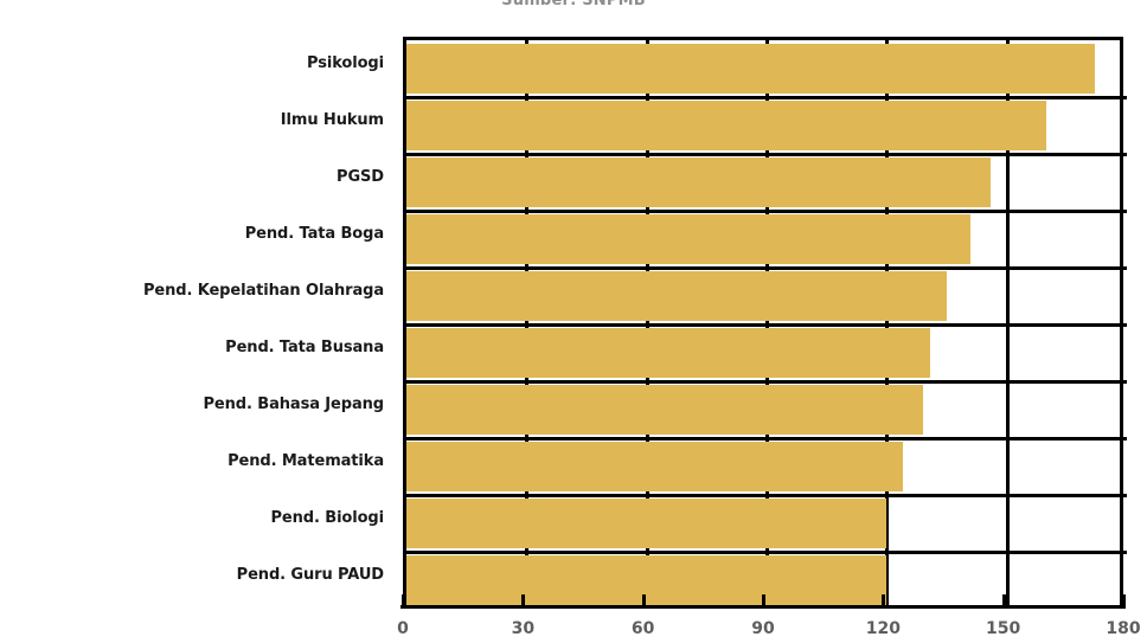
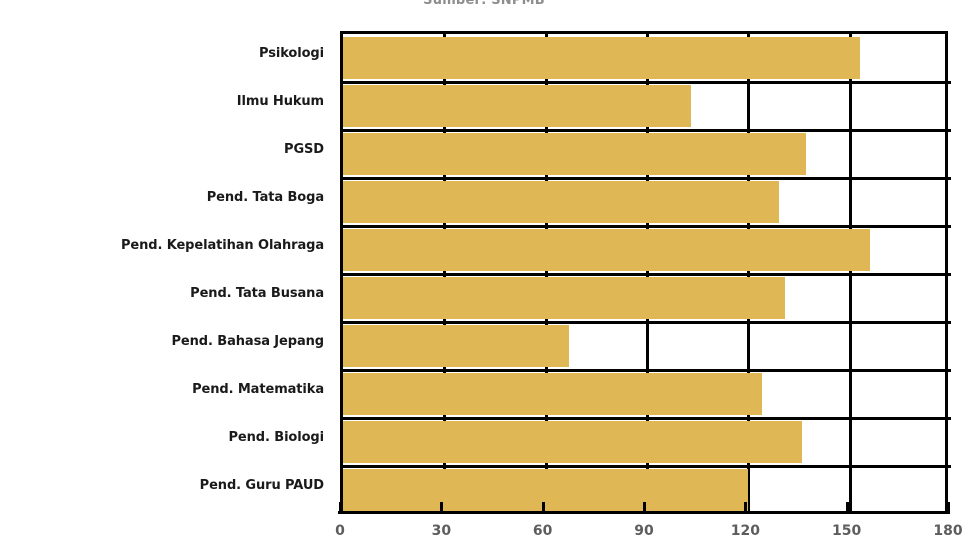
Psikologi: 172 -> 153
Ilmu Hukum: 160 -> 103
PGSD: 146 -> 137
Pend. Tata Boga: 141 -> 129
Pend. Kepelatihan Olahraga: 135 -> 156
Pend. Bahasa Jepang: 129 -> 67
Pend. Biologi: 120 -> 136
